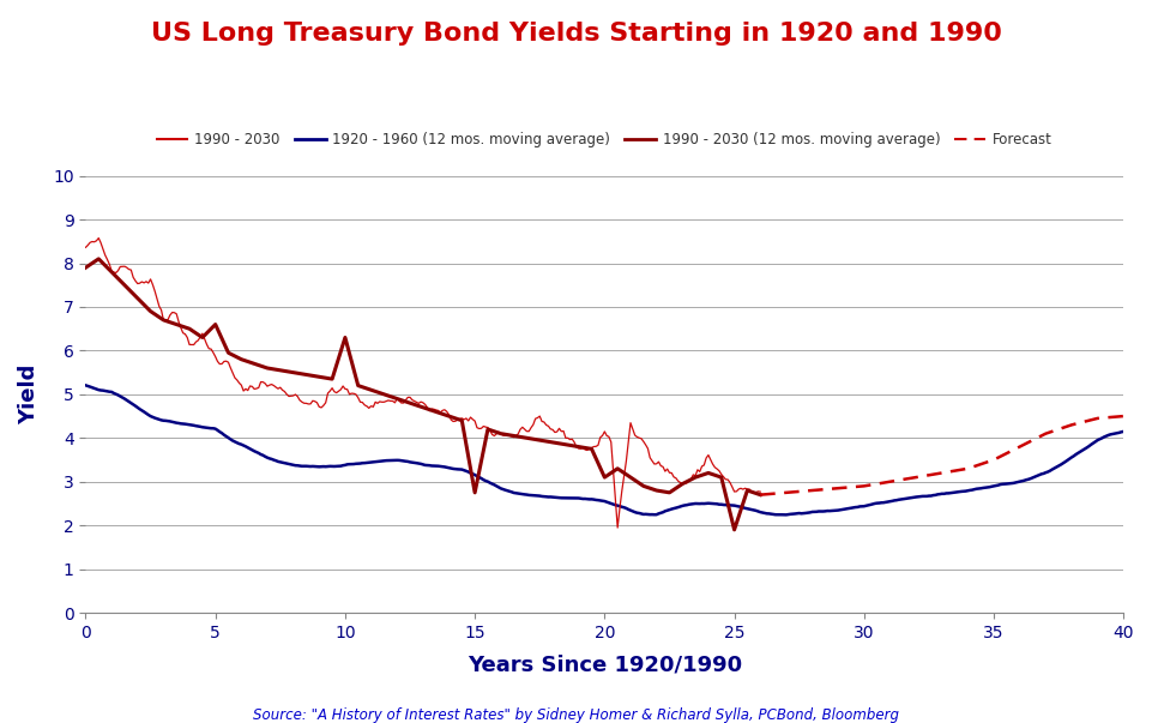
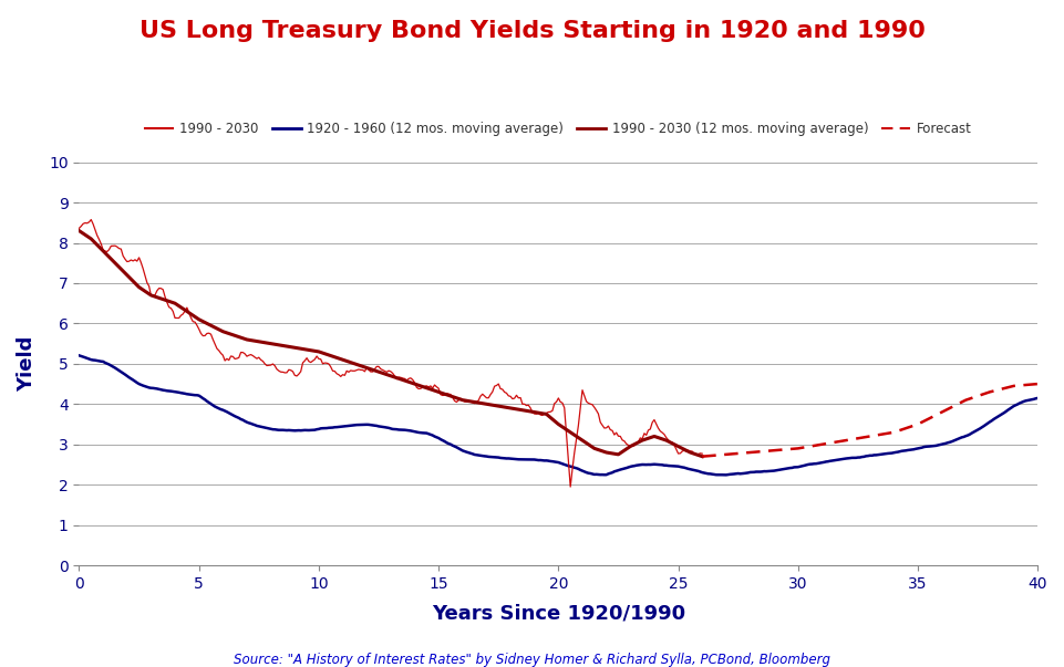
1990 - 2030 (12 mos. moving average)/0: 7.90 -> 8.30
1990 - 2030 (12 mos. moving average)/5: 6.60 -> 6.10
1990 - 2030 (12 mos. moving average)/10: 6.30 -> 5.30
1990 - 2030 (12 mos. moving average)/15: 2.75 -> 4.30
1990 - 2030 (12 mos. moving average)/20: 3.10 -> 3.50
1990 - 2030 (12 mos. moving average)/25: 1.90 -> 2.95
